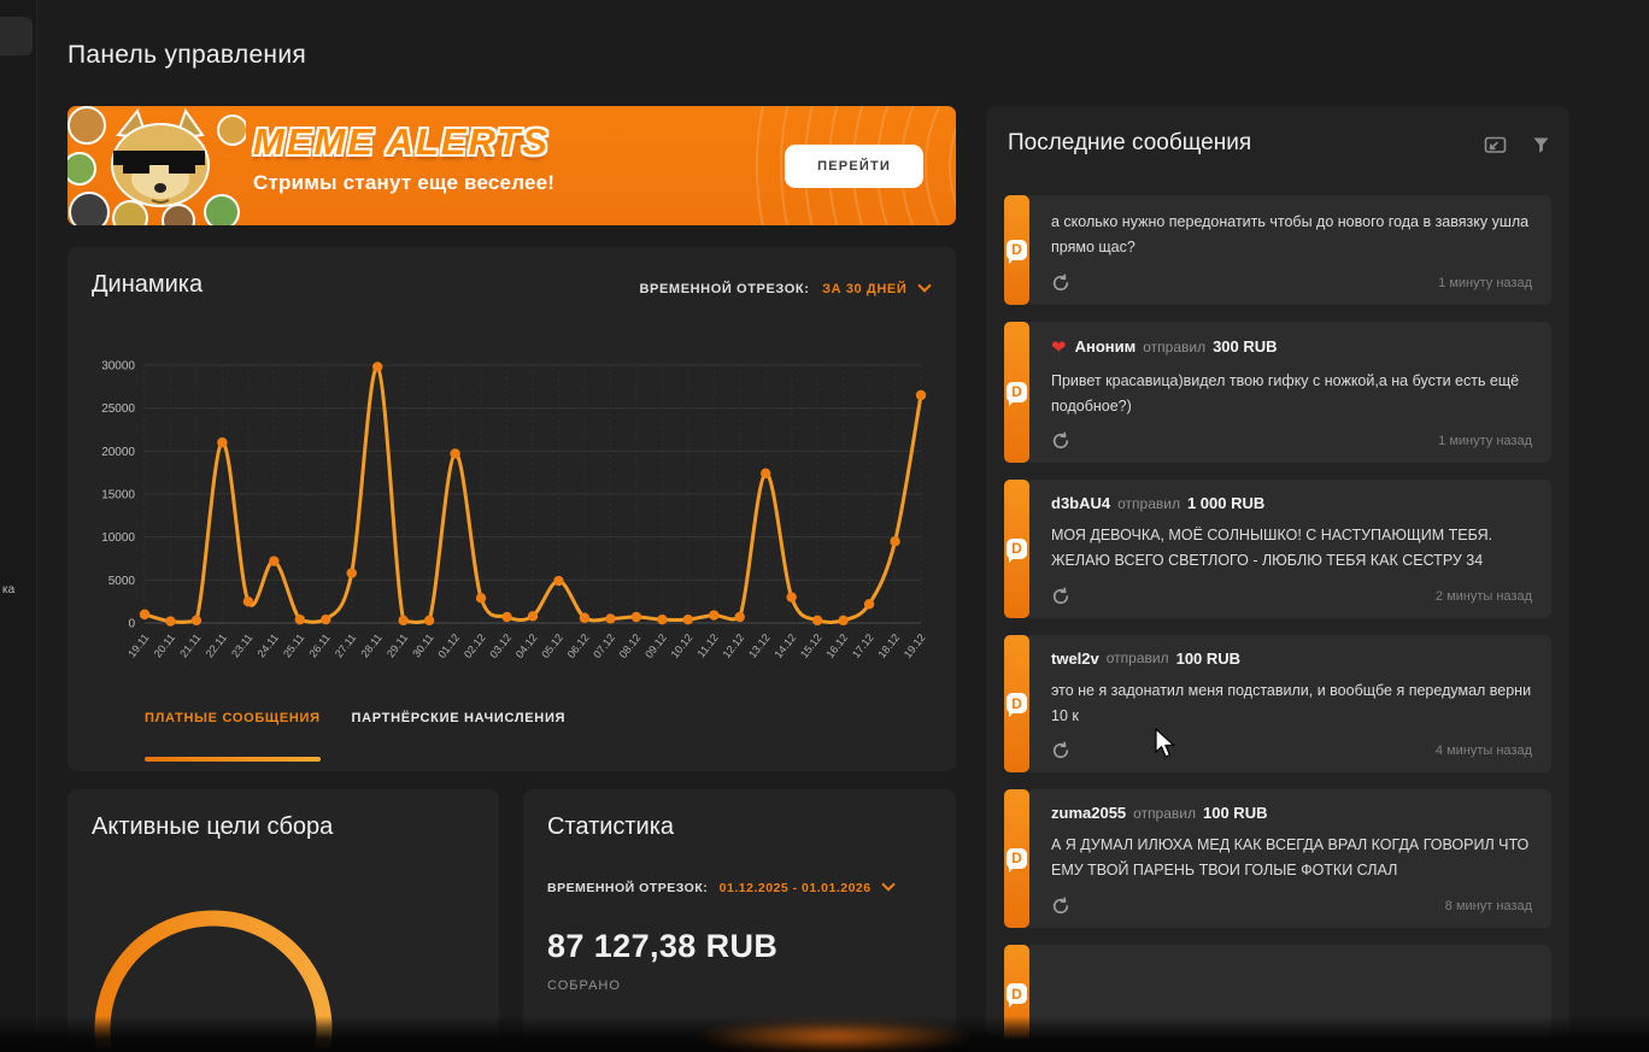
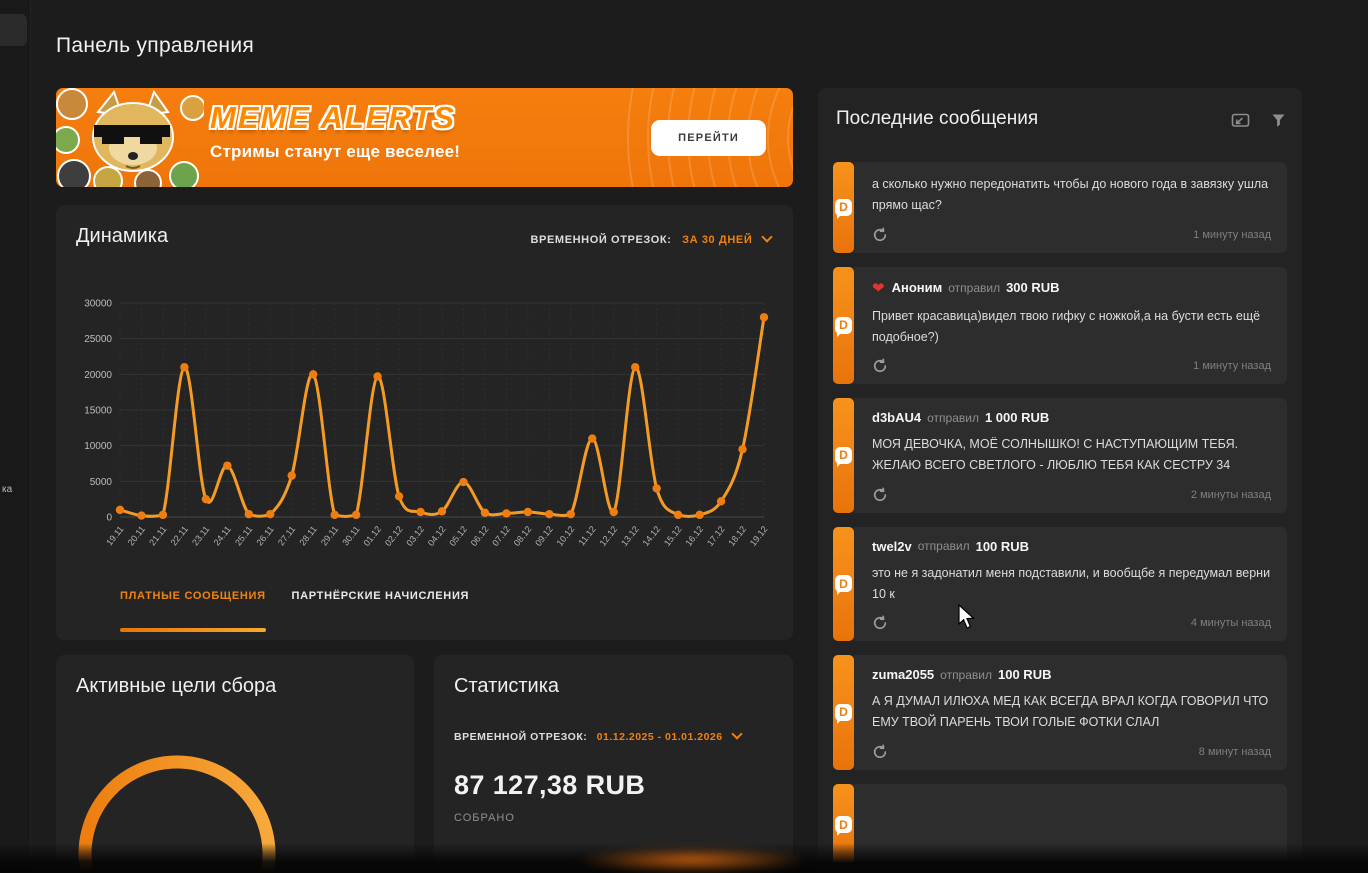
28.11: 30000 -> 20000
11.12: 1000 -> 11000
13.12: 17000 -> 21000
14.12: 3000 -> 4000
19.12: 26000 -> 28000
